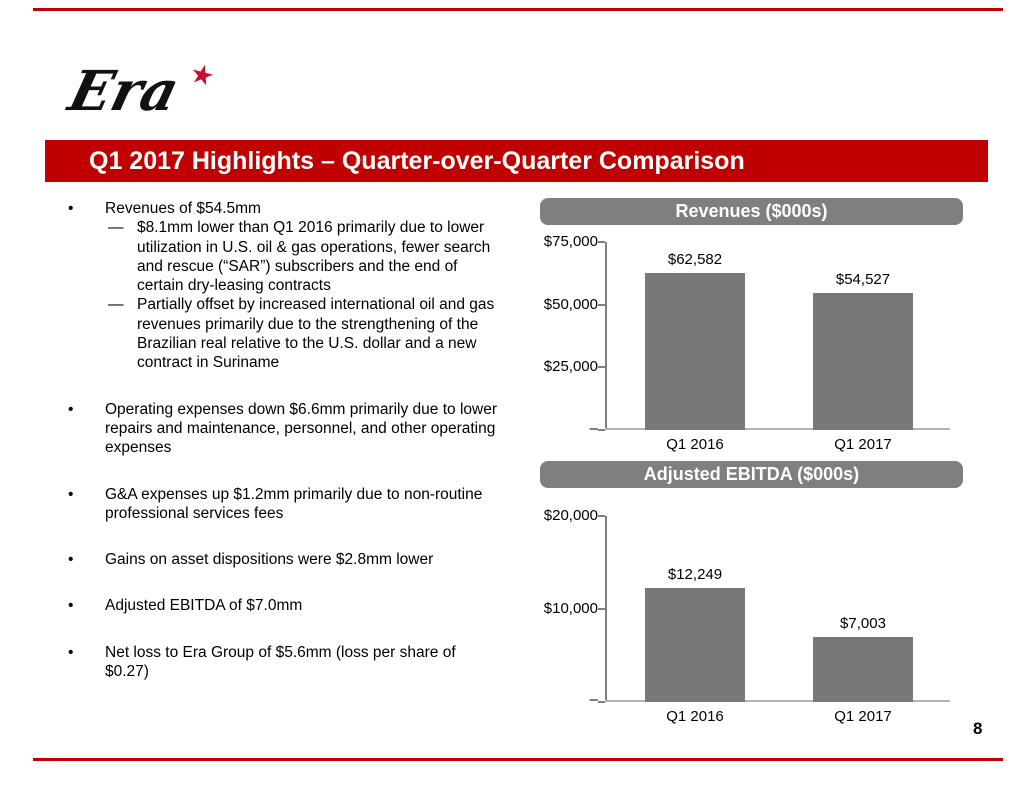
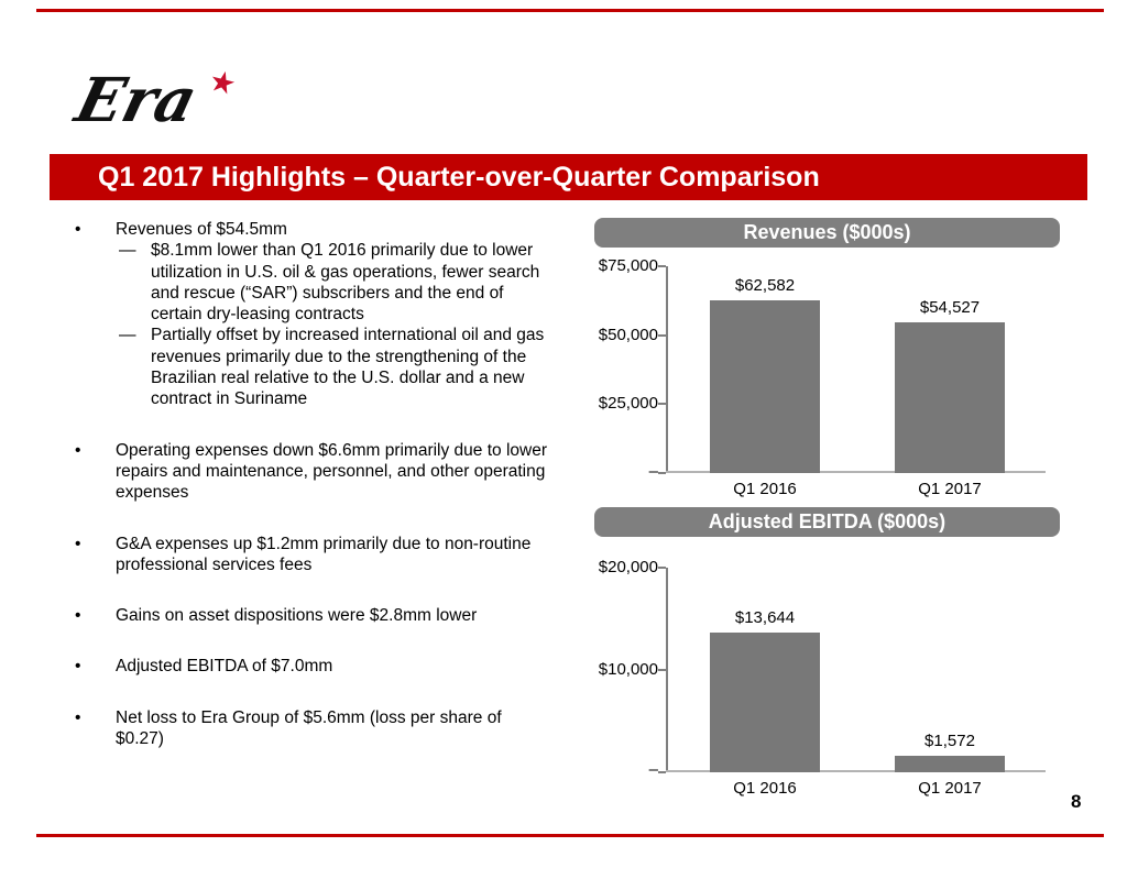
Adjusted EBITDA ($000s)/Q1 2016: $12,249 -> $13,644
Adjusted EBITDA ($000s)/Q1 2017: $7,003 -> $1,572
